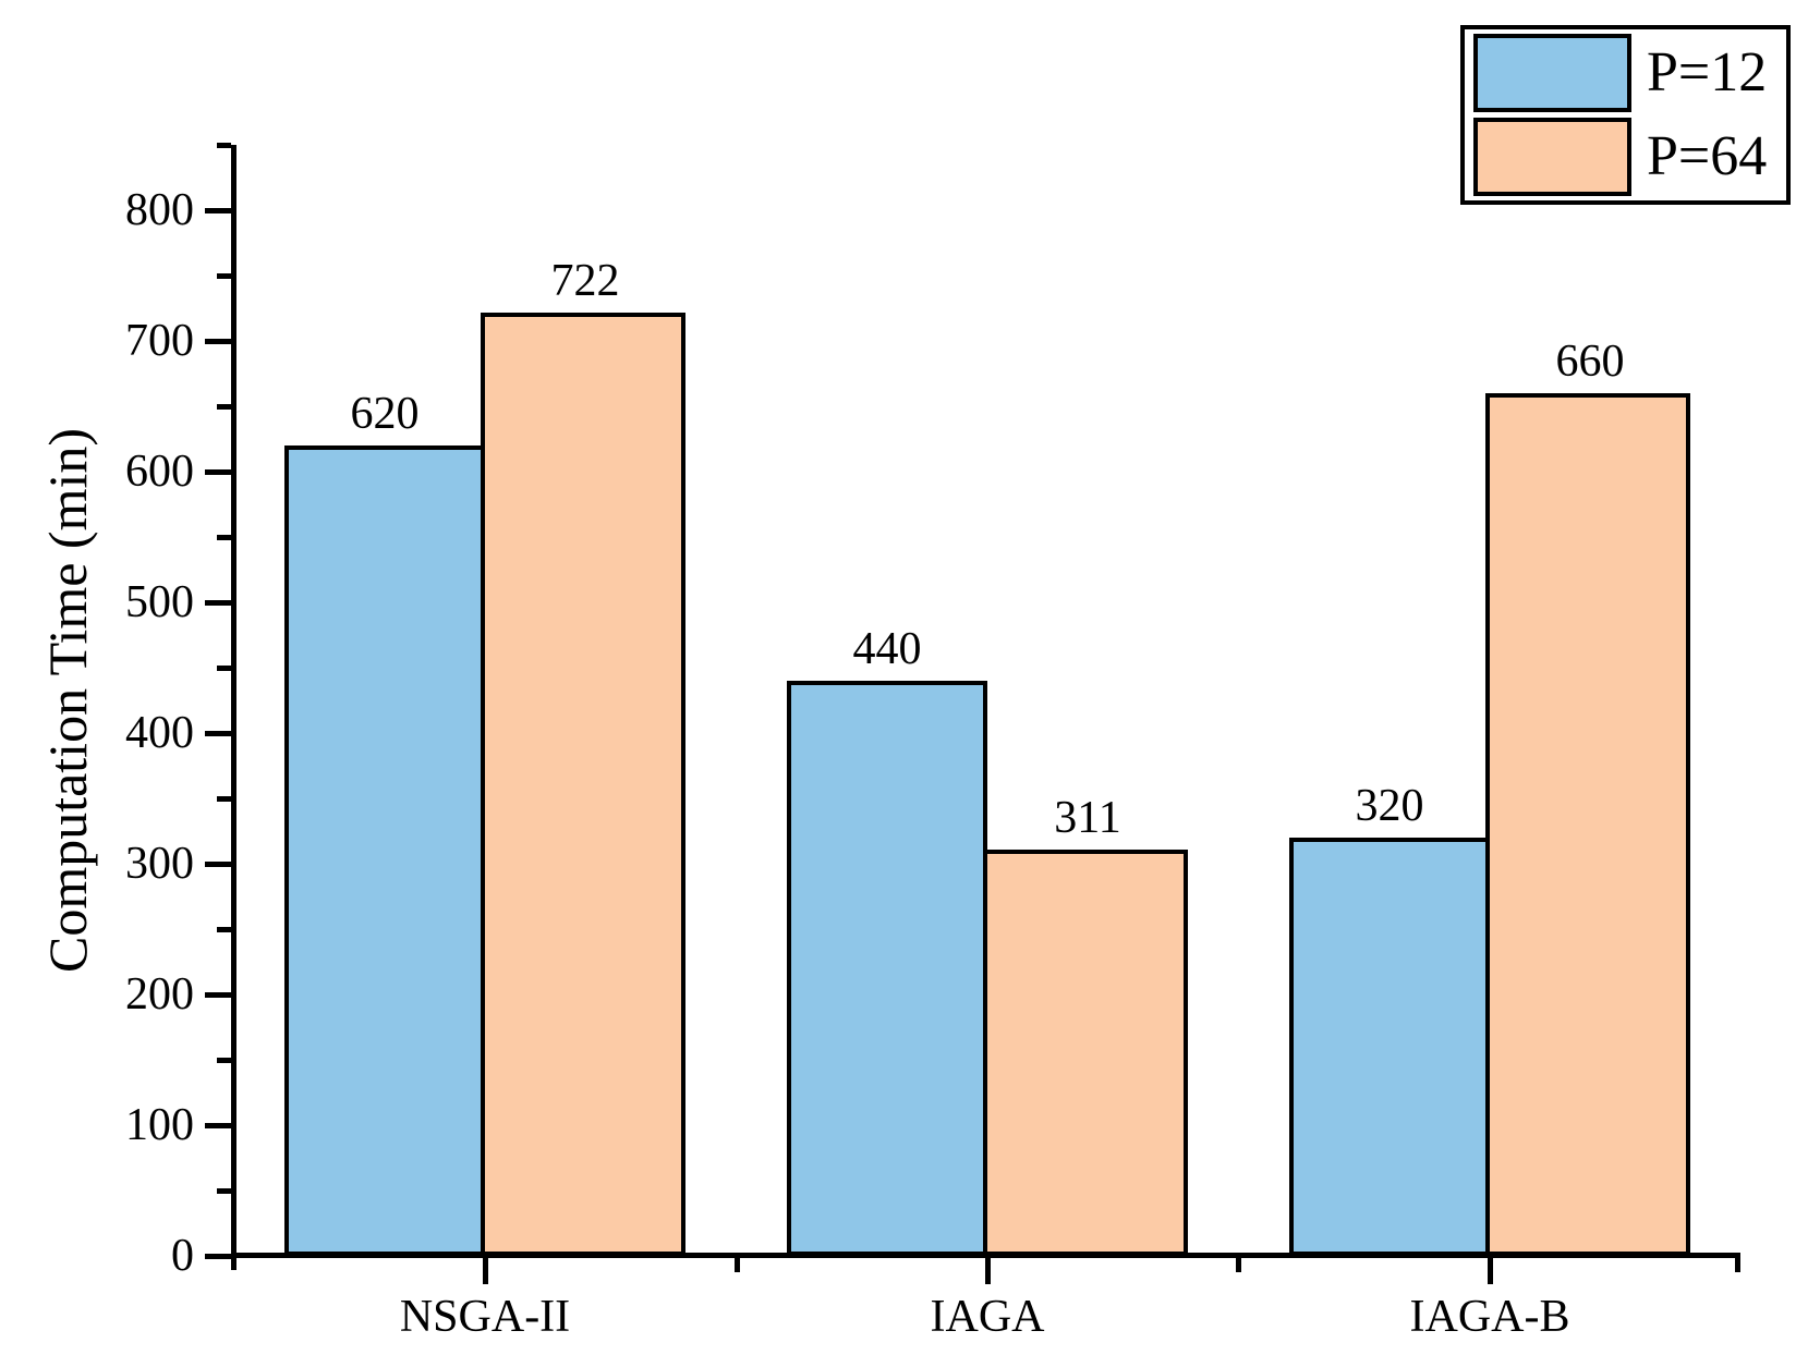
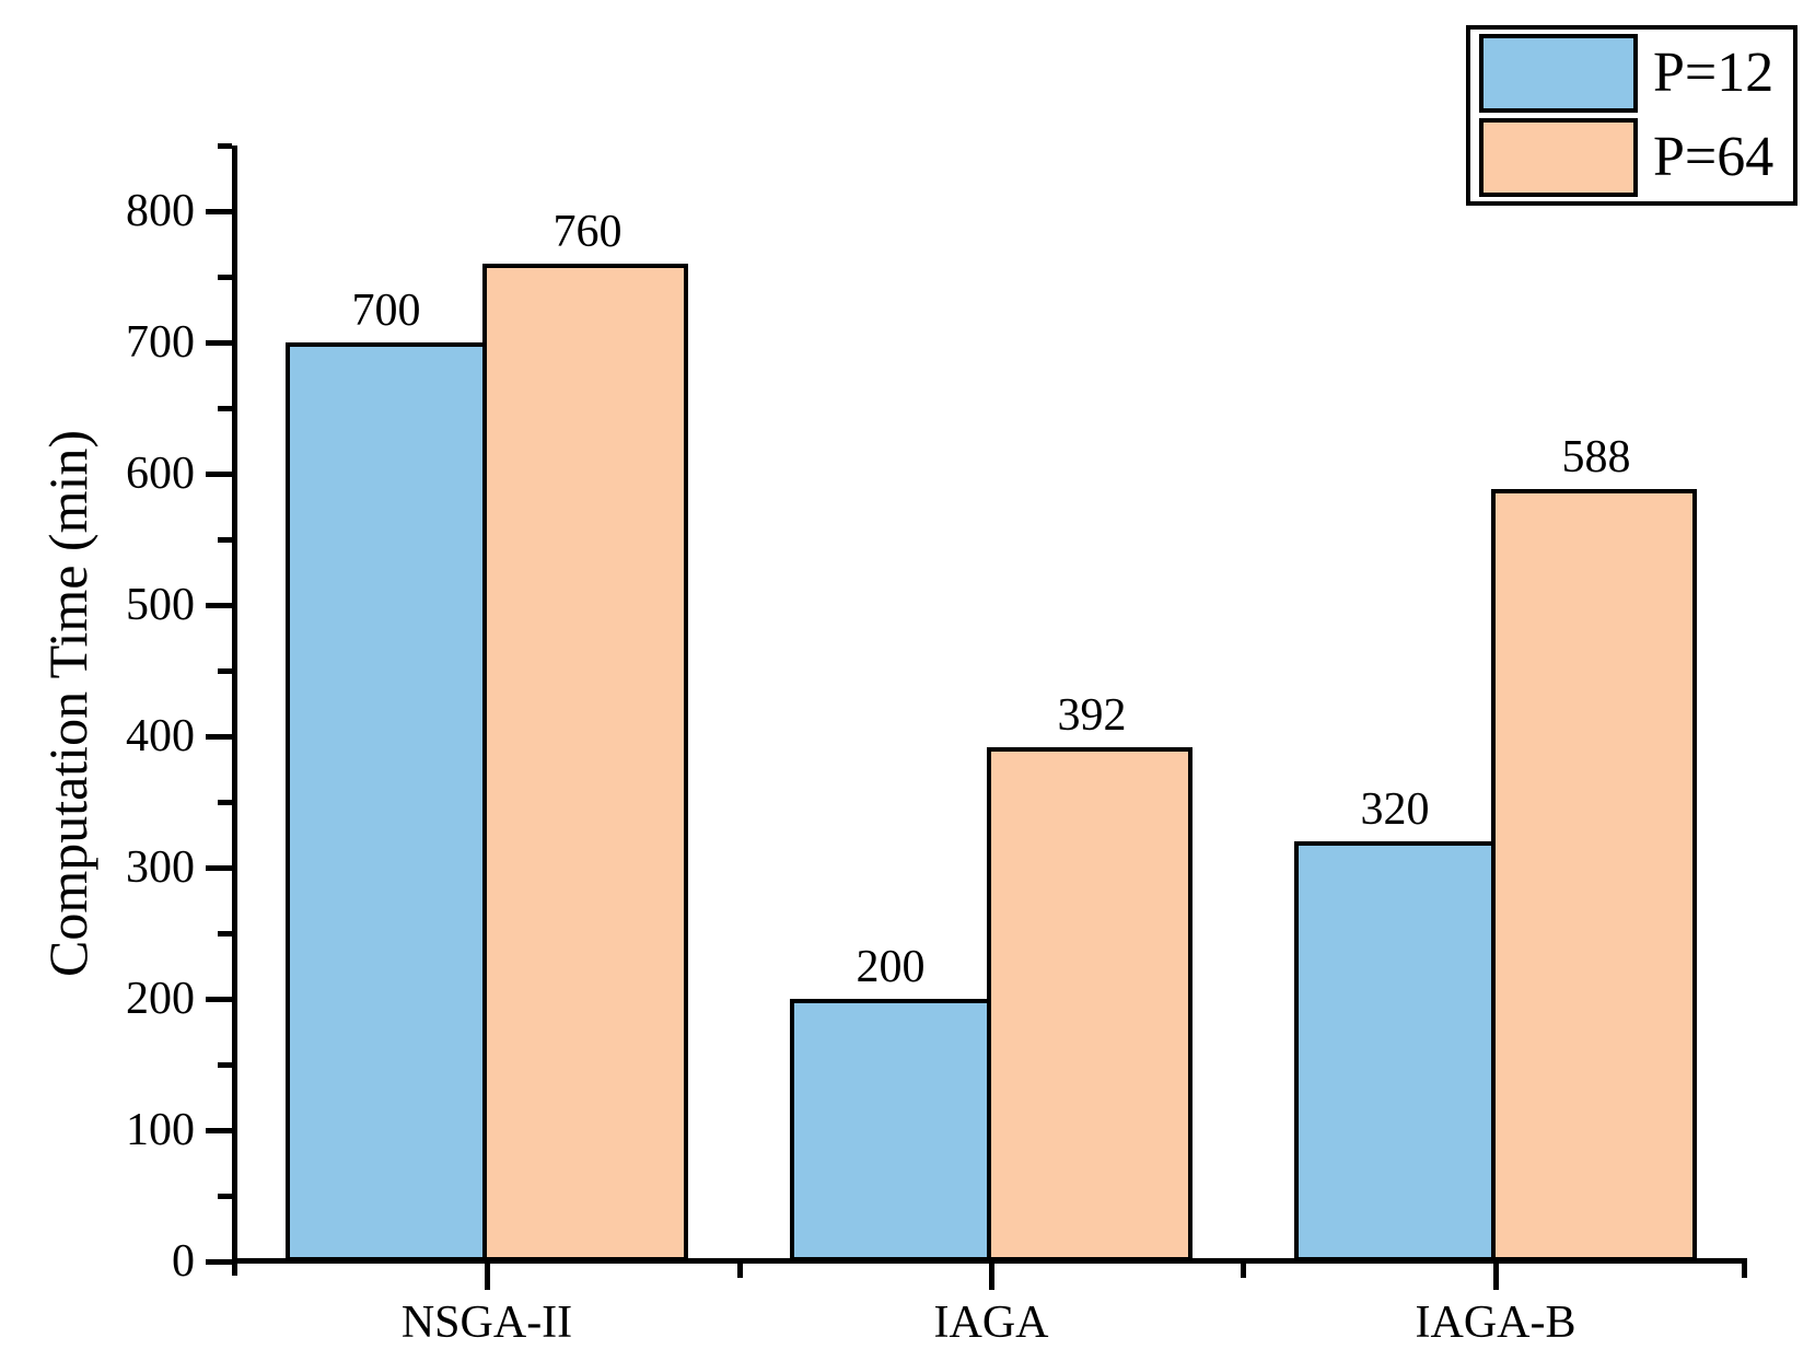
P=12/NSGA-II: 620 -> 700
P=64/NSGA-II: 722 -> 760
P=12/IAGA: 440 -> 200
P=64/IAGA: 311 -> 392
P=64/IAGA-B: 660 -> 588
